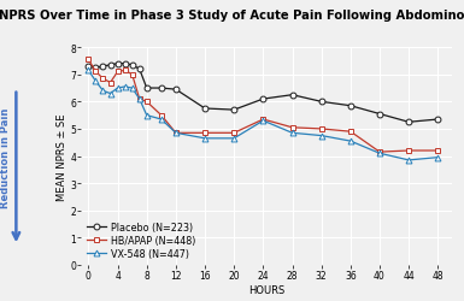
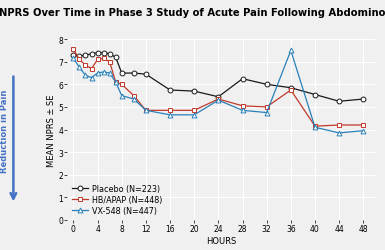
Placebo (N=223)/24: 6.10 -> 5.45
HB/APAP (N=448)/36: 4.90 -> 5.75
VX-548 (N=447)/36: 4.55 -> 7.50
